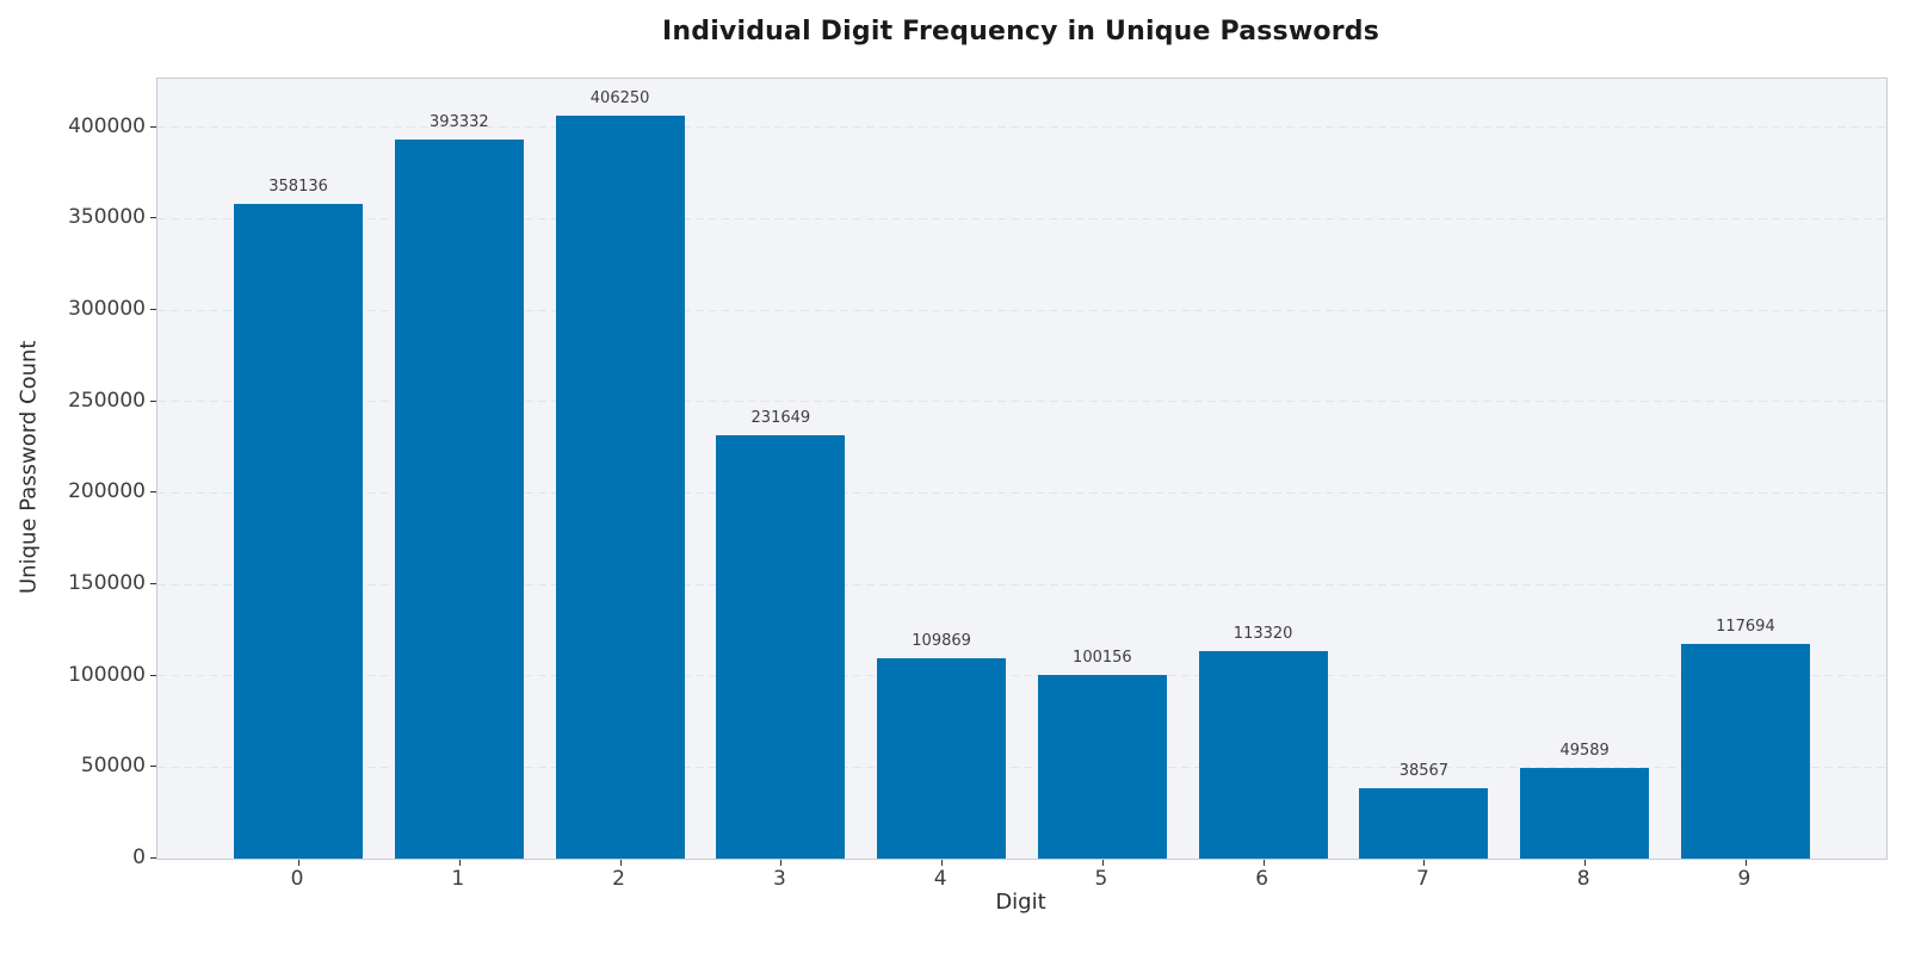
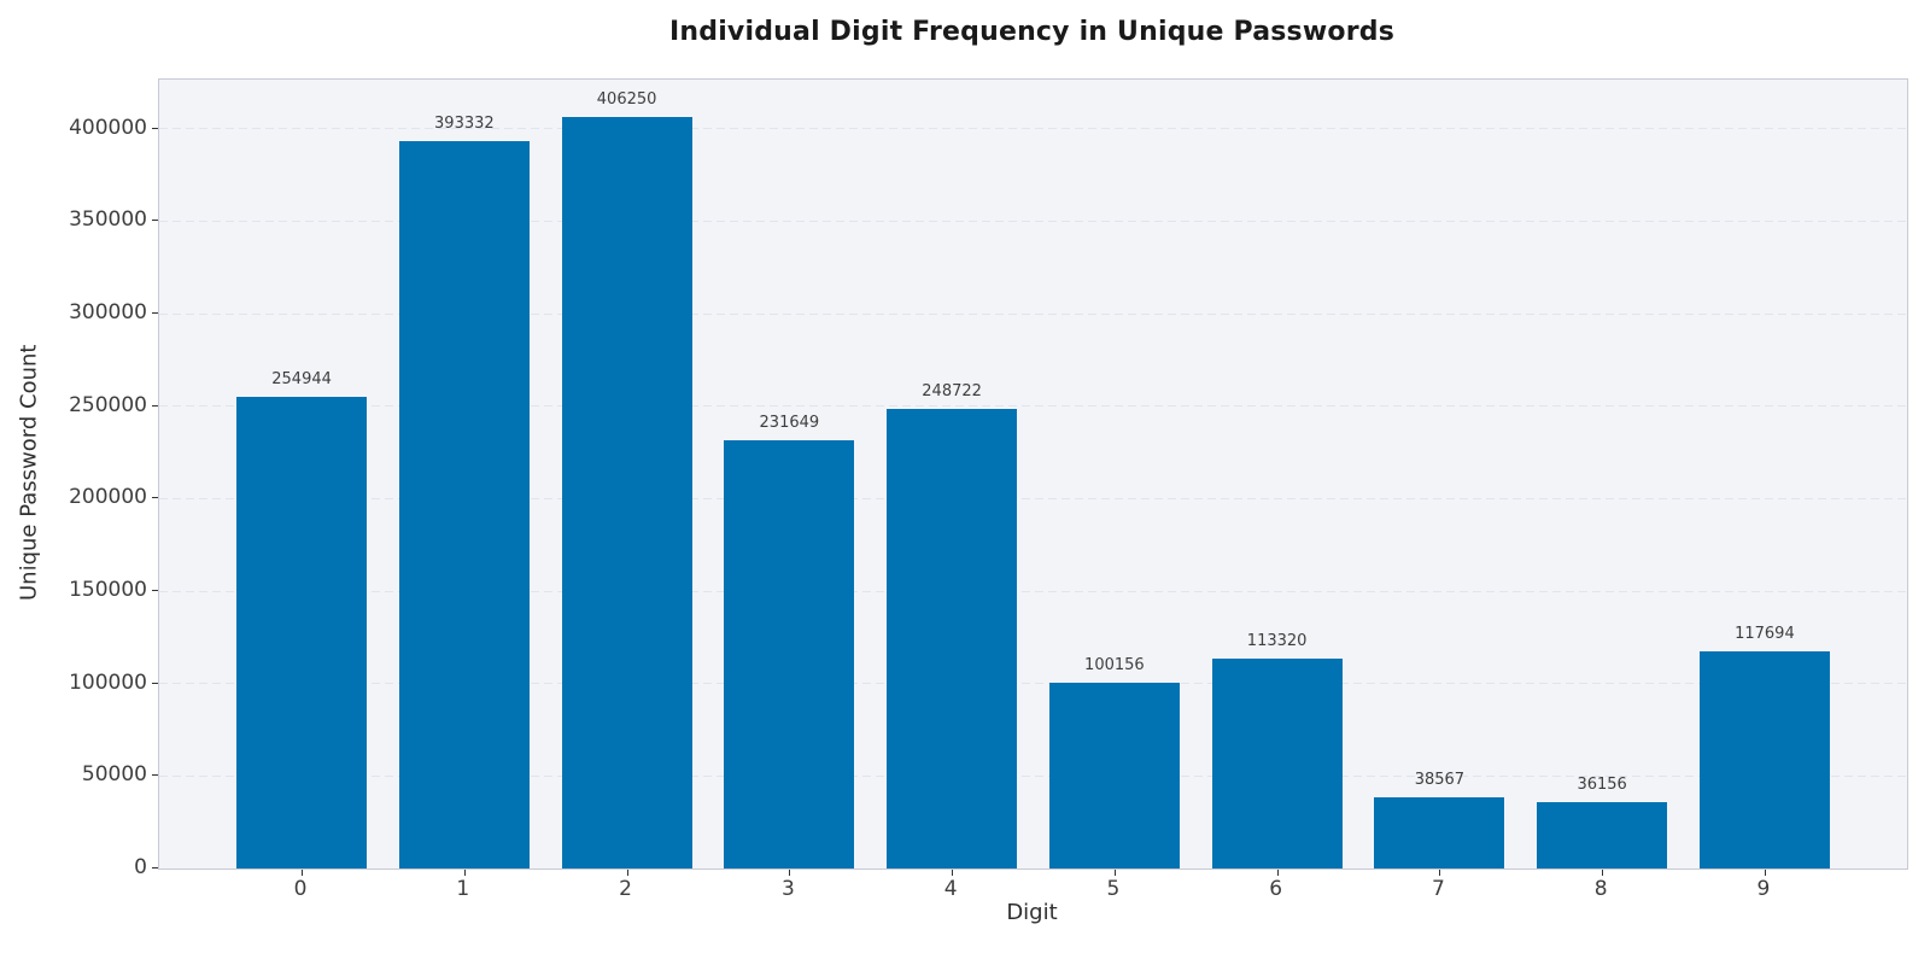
0: 358136 -> 254944
4: 109869 -> 248722
8: 49589 -> 36156
